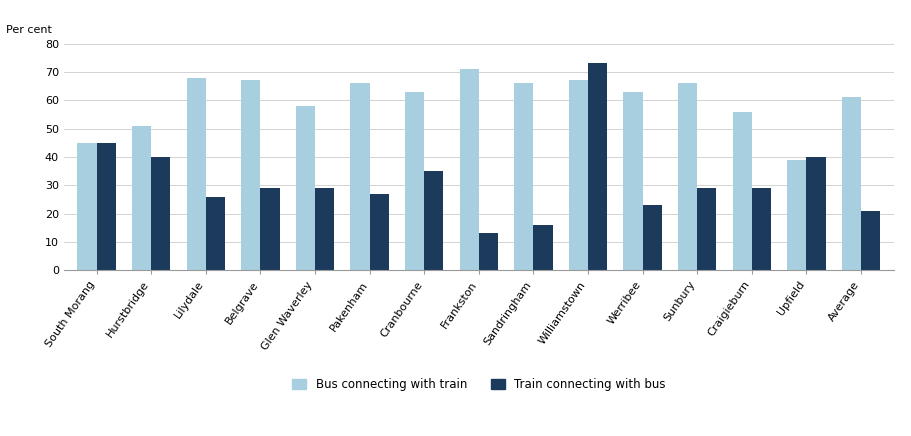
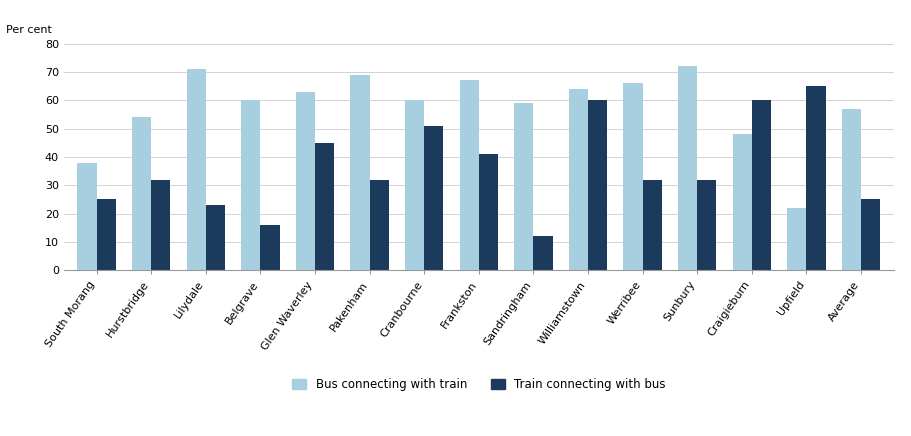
Bus connecting with train/South Morang: 45 -> 38
Train connecting with bus/South Morang: 45 -> 25
Bus connecting with train/Hurstbridge: 51 -> 54
Train connecting with bus/Hurstbridge: 40 -> 32
Bus connecting with train/Lilydale: 68 -> 71
Train connecting with bus/Lilydale: 26 -> 23
Bus connecting with train/Belgrave: 67 -> 60
Train connecting with bus/Belgrave: 29 -> 16
Bus connecting with train/Glen Waverley: 58 -> 63
Train connecting with bus/Glen Waverley: 29 -> 45
Bus connecting with train/Pakenham: 66 -> 69
Train connecting with bus/Pakenham: 27 -> 32
Bus connecting with train/Cranbourne: 63 -> 60
Train connecting with bus/Cranbourne: 35 -> 51
Bus connecting with train/Frankston: 71 -> 67
Train connecting with bus/Frankston: 13 -> 41
Bus connecting with train/Sandringham: 66 -> 59
Train connecting with bus/Sandringham: 16 -> 12
Bus connecting with train/Williamstown: 67 -> 64
Train connecting with bus/Williamstown: 73 -> 60
Bus connecting with train/Werribee: 63 -> 66
Train connecting with bus/Werribee: 23 -> 32
Bus connecting with train/Sunbury: 66 -> 72
Train connecting with bus/Sunbury: 29 -> 32
Bus connecting with train/Craigieburn: 56 -> 48
Train connecting with bus/Craigieburn: 29 -> 60
Bus connecting with train/Upfield: 39 -> 22
Train connecting with bus/Upfield: 40 -> 65
Bus connecting with train/Average: 61 -> 57
Train connecting with bus/Average: 21 -> 25
